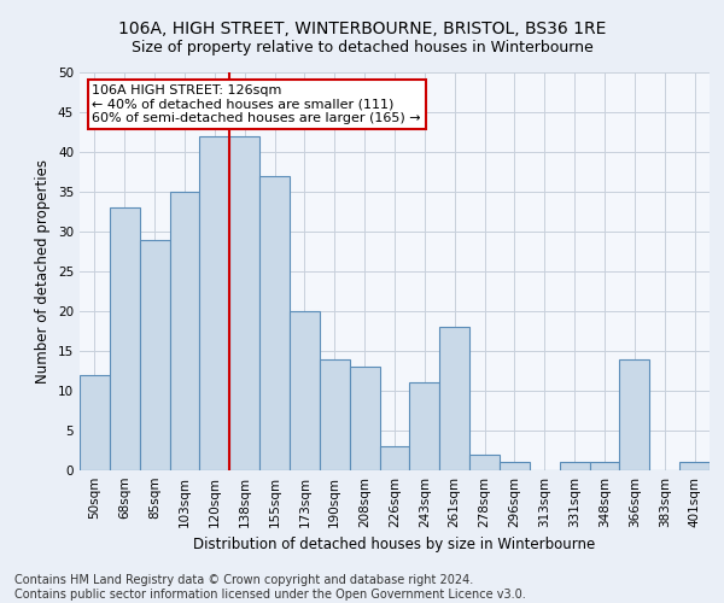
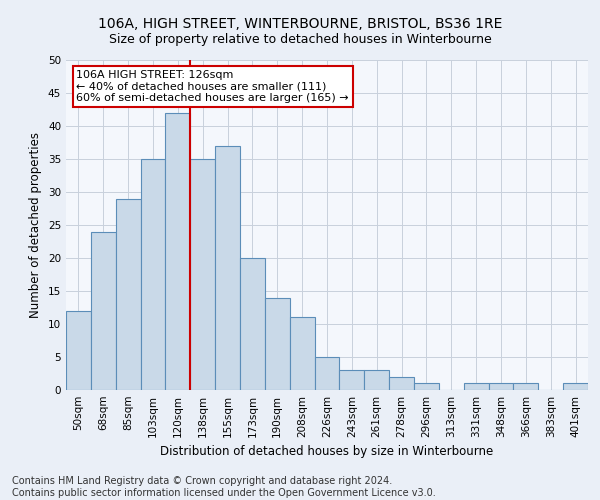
68sqm: 33 -> 24
138sqm: 42 -> 35
208sqm: 13 -> 11
226sqm: 3 -> 5
243sqm: 11 -> 3
261sqm: 18 -> 3
366sqm: 14 -> 1
